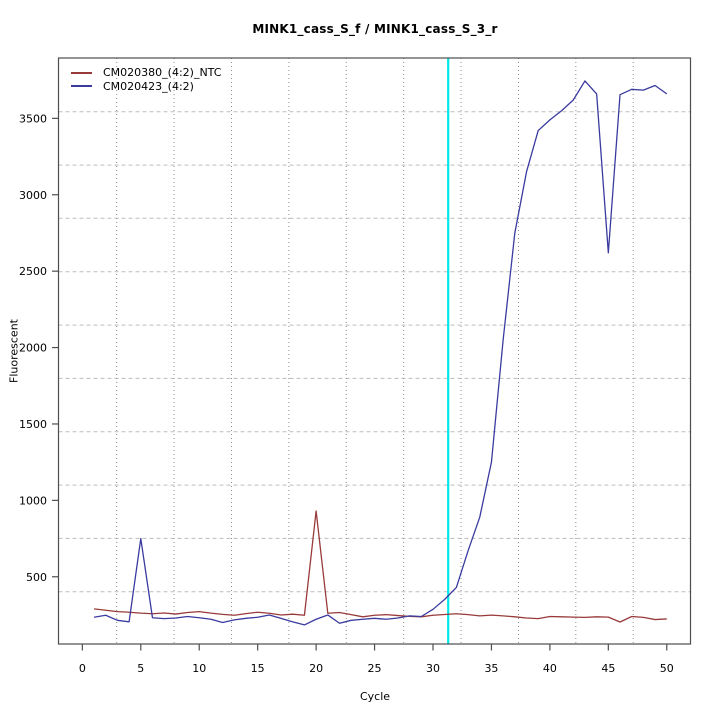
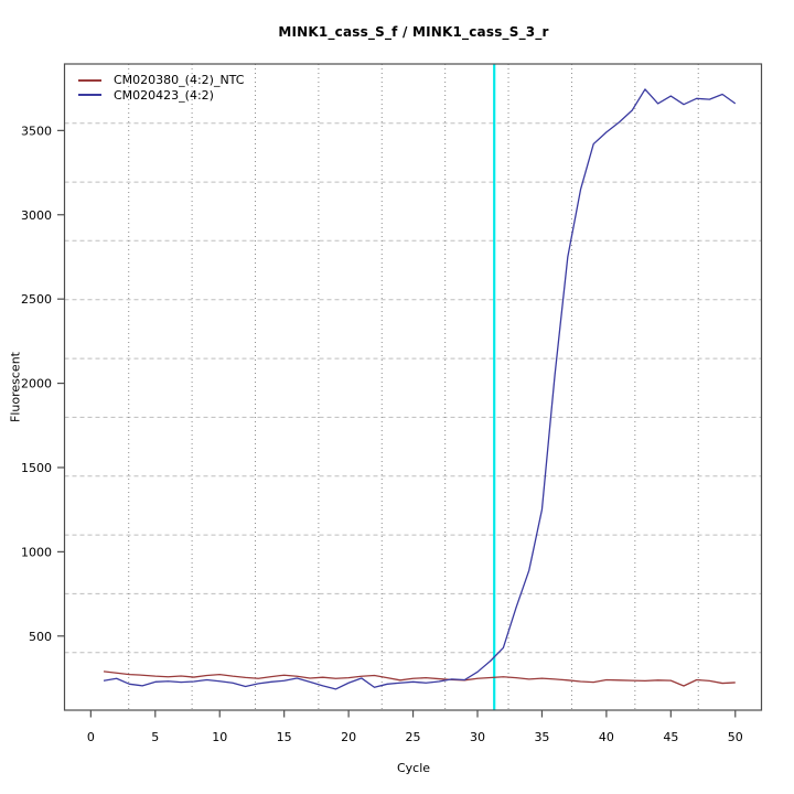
CM020423_(4:2)/5: 750 -> 230
CM020380_(4:2)_NTC/20: 930 -> 250
CM020423_(4:2)/45: 2620 -> 3700
